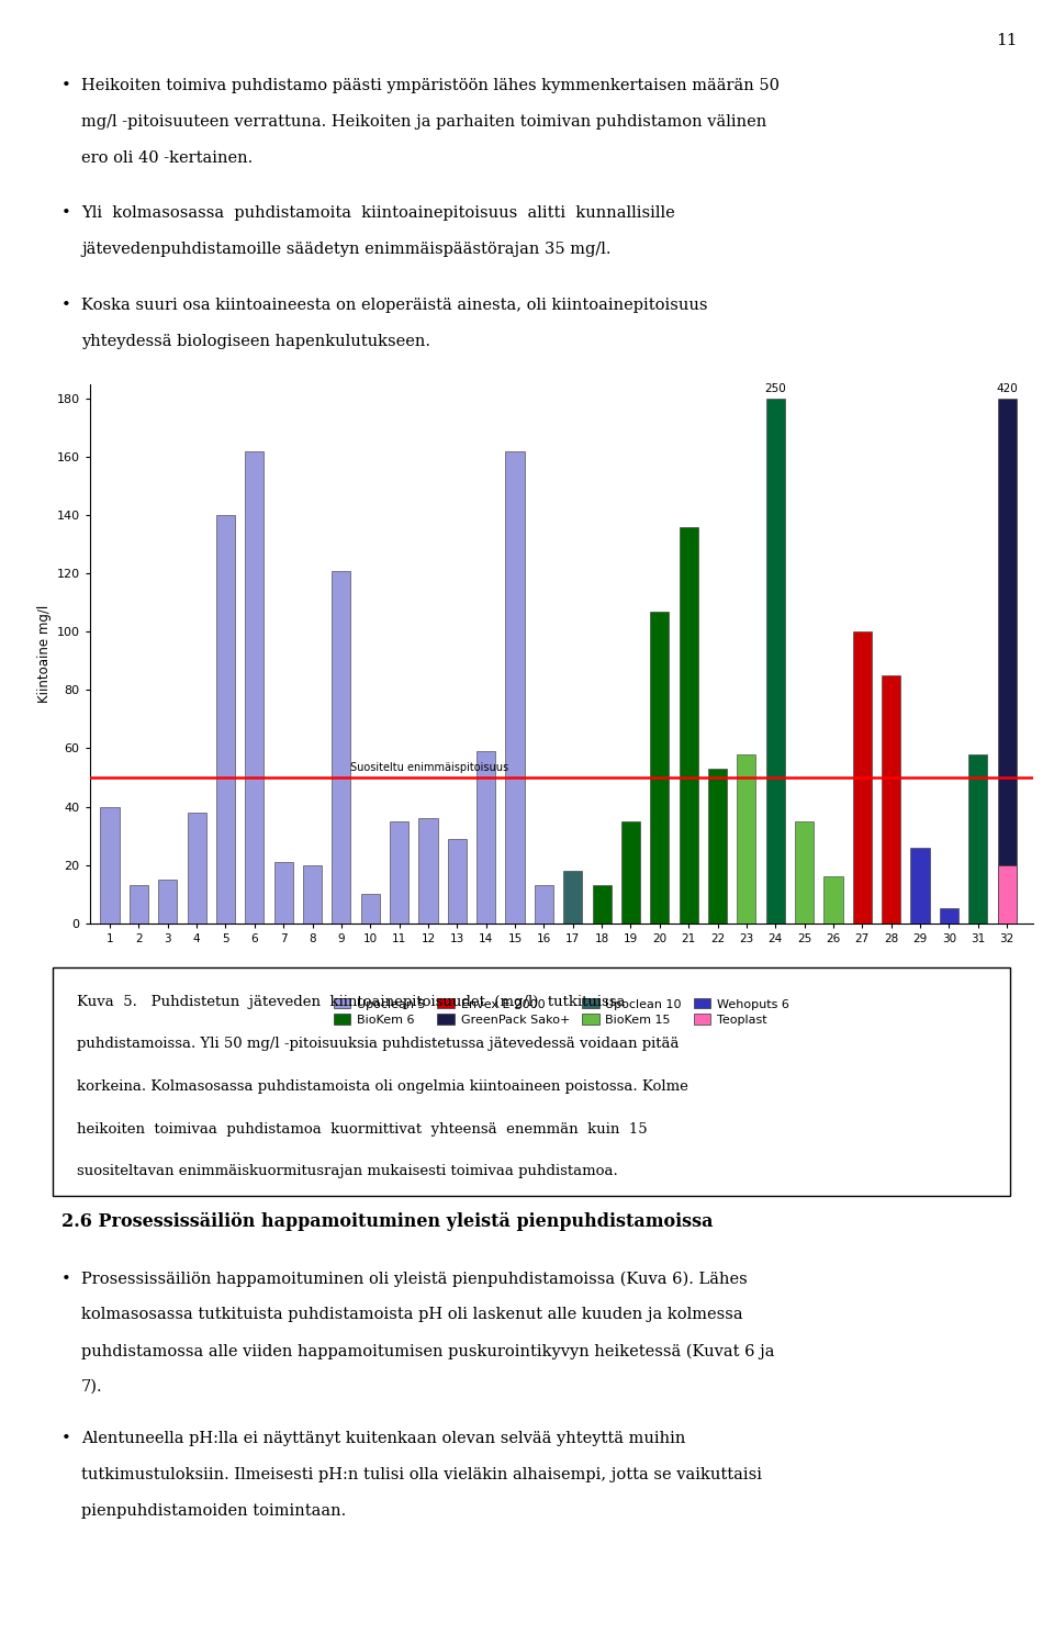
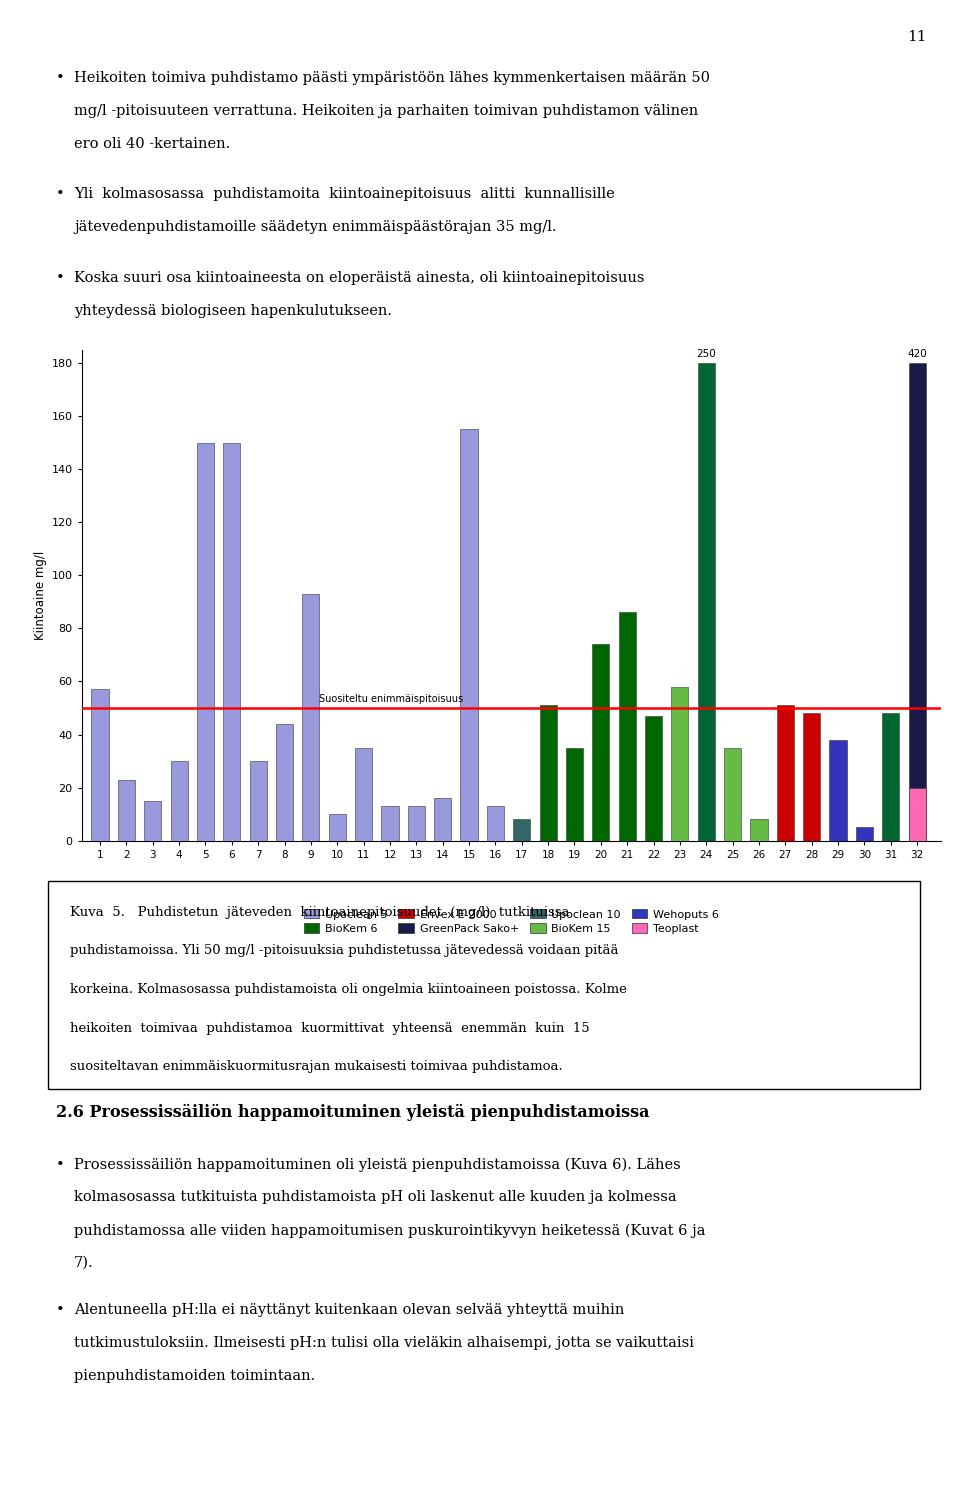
1: 40 -> 57
2: 13 -> 23
4: 38 -> 30
5: 140 -> 150
6: 162 -> 150
7: 21 -> 30
8: 20 -> 44
9: 121 -> 93
12: 36 -> 13
13: 29 -> 13
14: 59 -> 16
15: 162 -> 155
17: 18 -> 8
18: 13 -> 51
20: 107 -> 74
21: 136 -> 86
22: 53 -> 47
26: 16 -> 8
27: 100 -> 51
28: 85 -> 48
29: 26 -> 38
31: 58 -> 48
